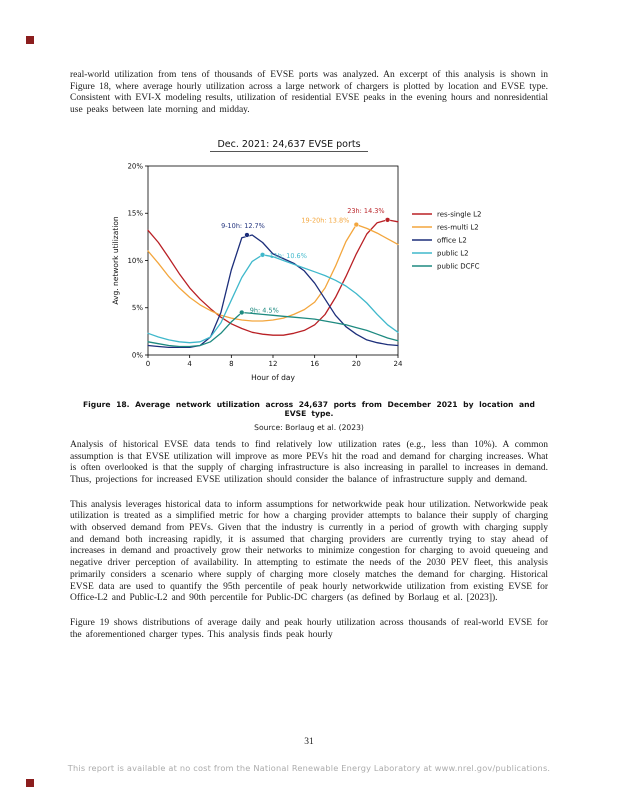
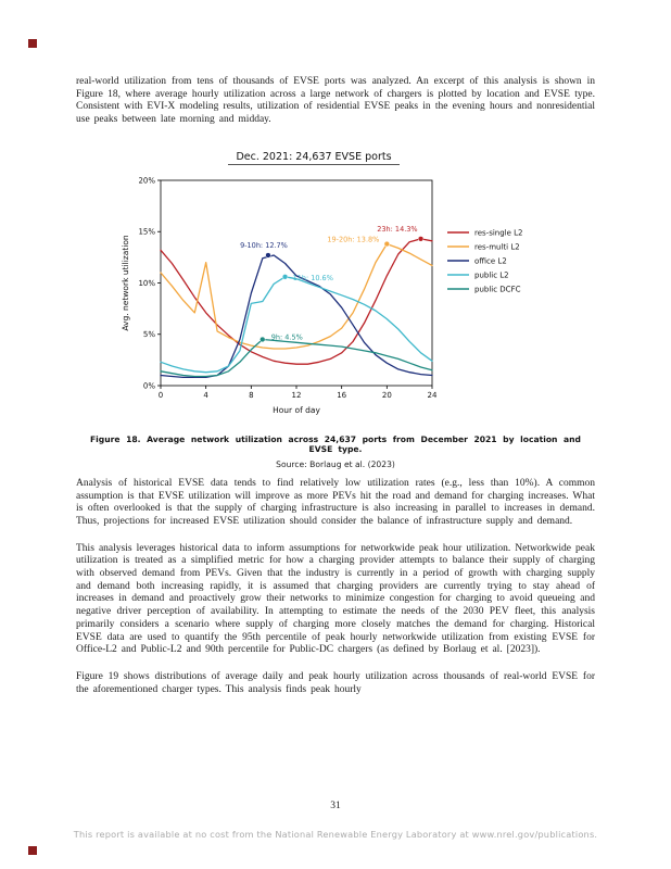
res-multi L2/4: 6% -> 12%
public L2/8: 6% -> 8%
